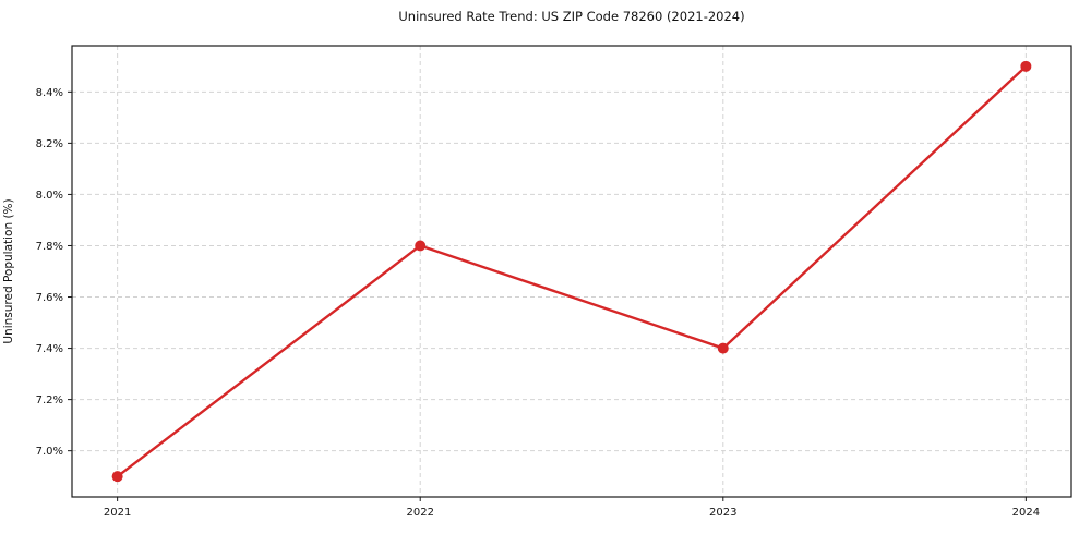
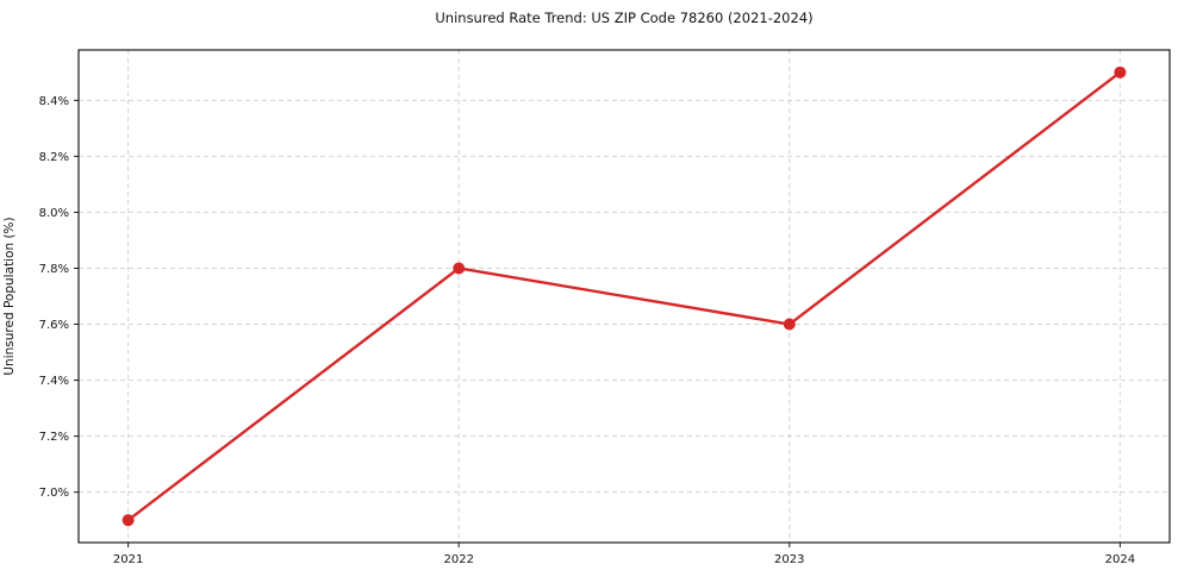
2023: 7.4% -> 7.6%
